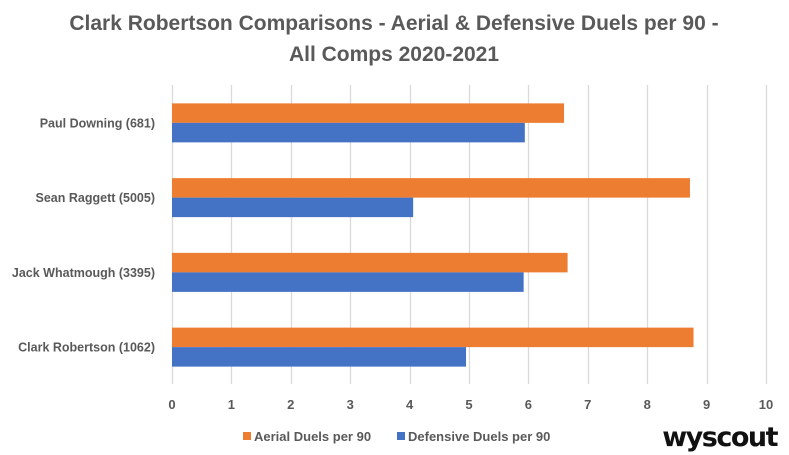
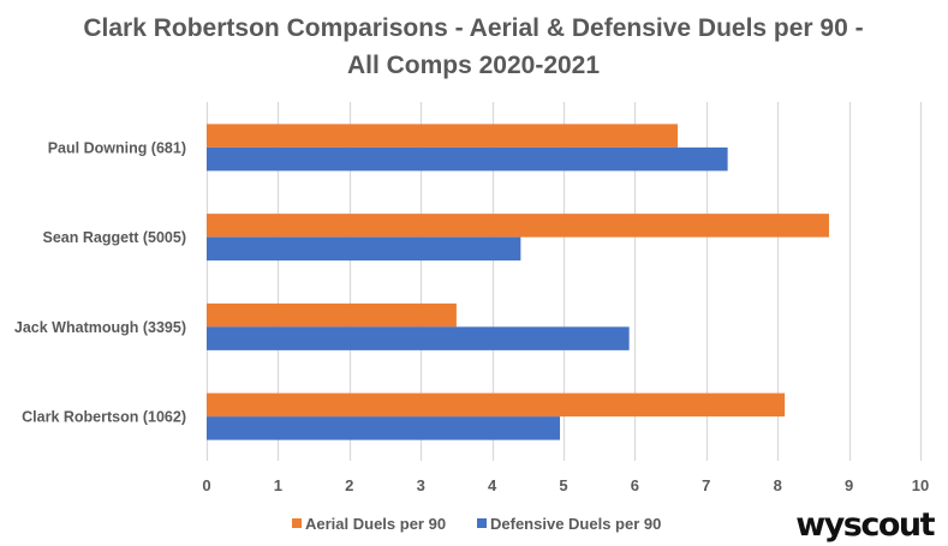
Defensive Duels per 90/Paul Downing (681): 5.9 -> 7.3
Defensive Duels per 90/Sean Raggett (5005): 4.1 -> 4.4
Aerial Duels per 90/Jack Whatmough (3395): 6.7 -> 3.5
Aerial Duels per 90/Clark Robertson (1062): 8.8 -> 8.1
